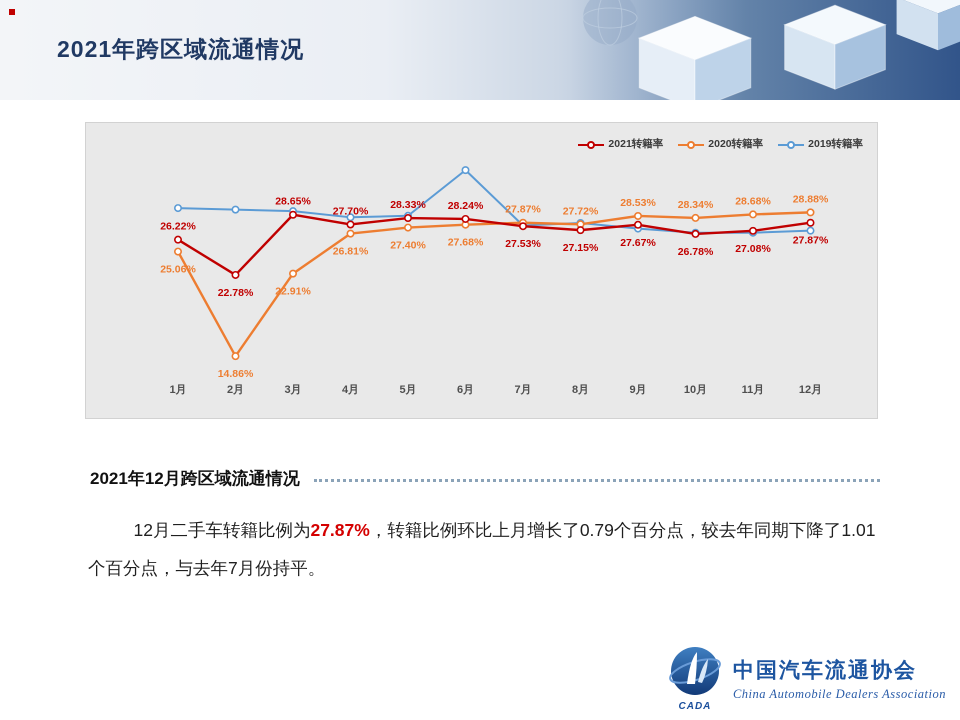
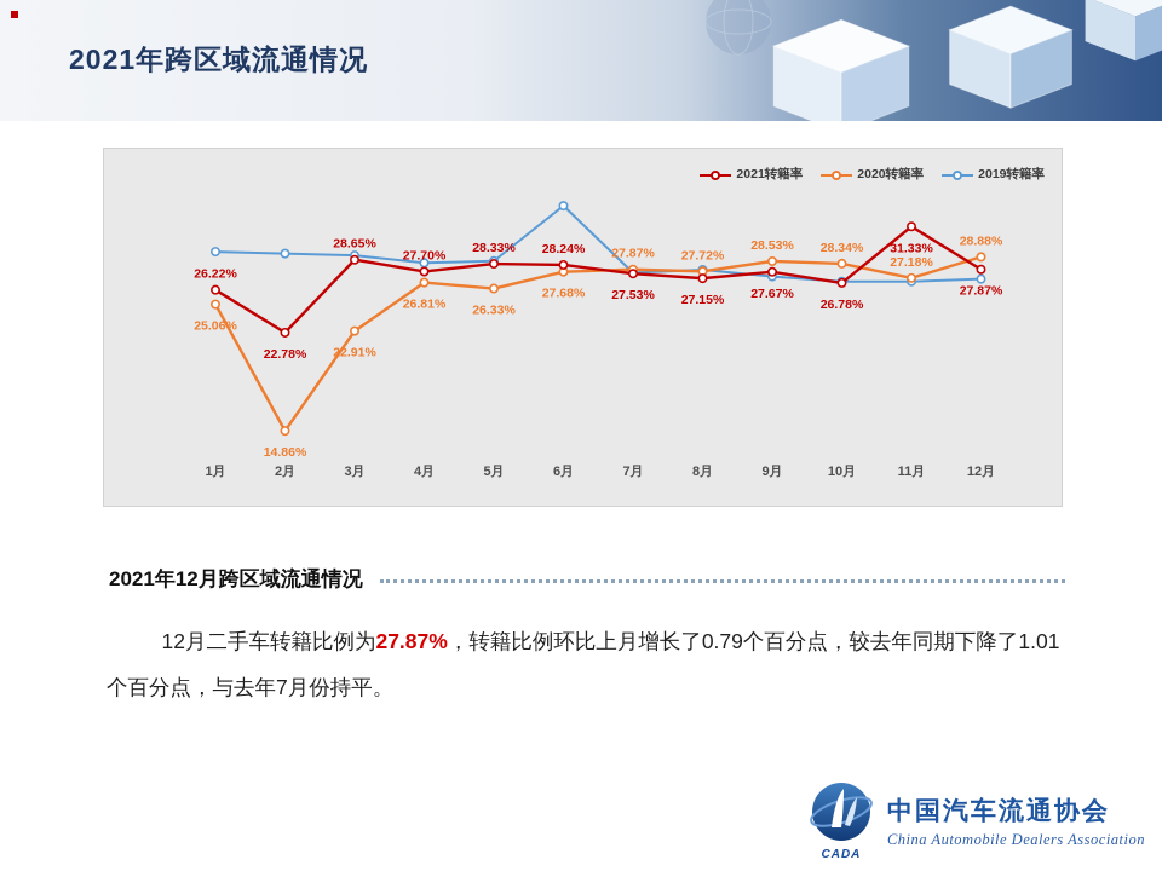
2020转籍率/5月: 27.40% -> 26.33%
2021转籍率/11月: 27.08% -> 31.33%
2020转籍率/11月: 28.68% -> 27.18%
